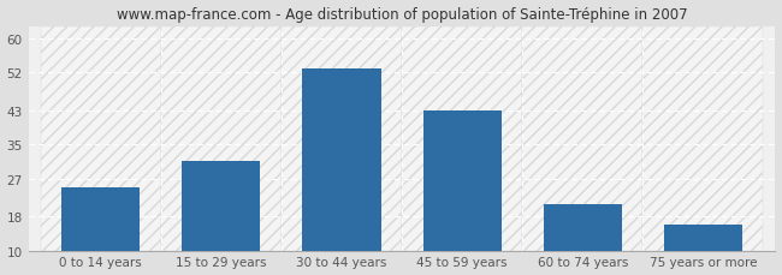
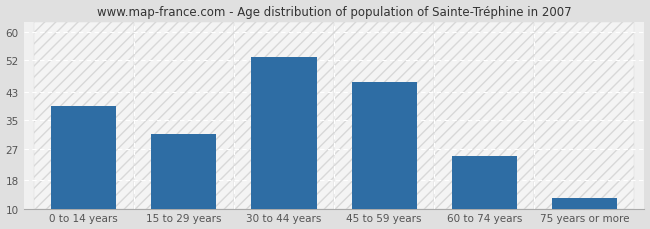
0 to 14 years: 25 -> 39
45 to 59 years: 43 -> 46
60 to 74 years: 21 -> 25
75 years or more: 16 -> 13
